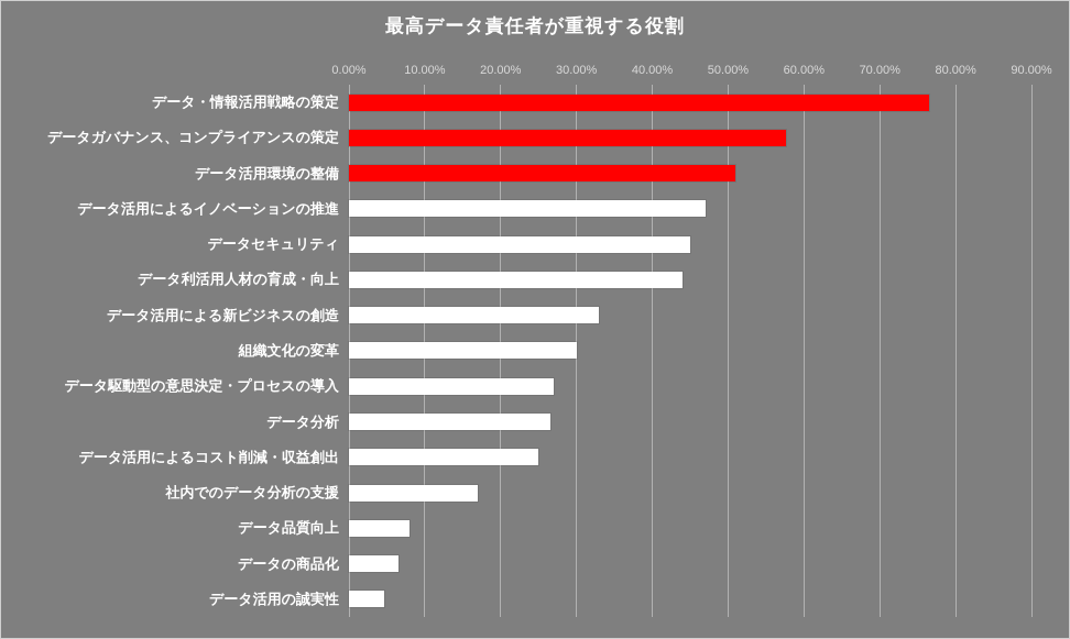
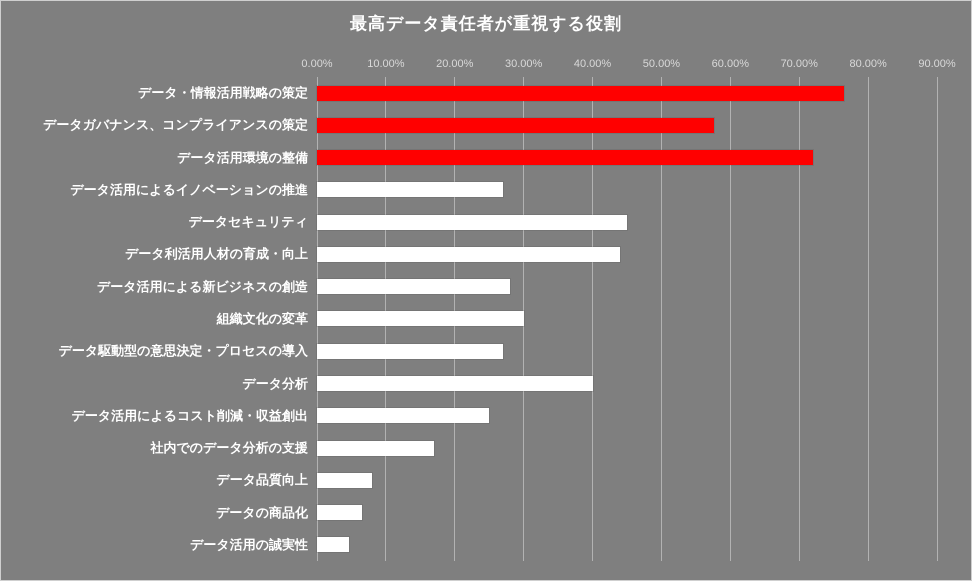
データ活用環境の整備: 51% -> 72%
データ活用によるイノベーションの推進: 47% -> 27%
データ活用による新ビジネスの創造: 33% -> 28%
データ分析: 26% -> 40%
